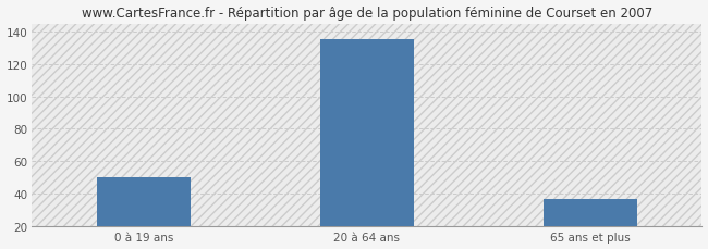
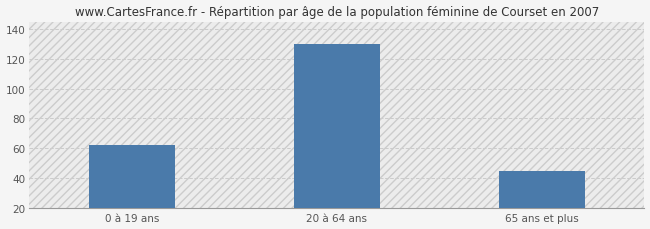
0 à 19 ans: 50 -> 62
20 à 64 ans: 135 -> 130
65 ans et plus: 37 -> 45
